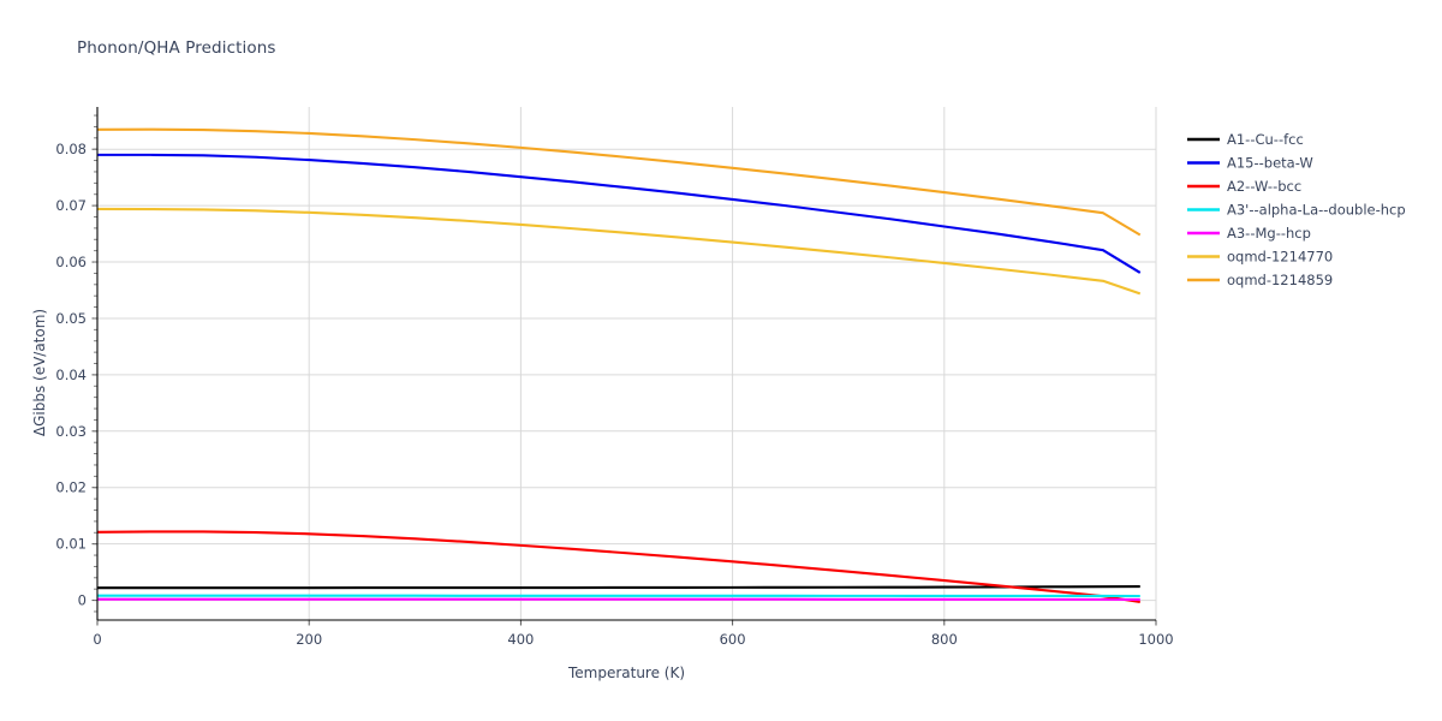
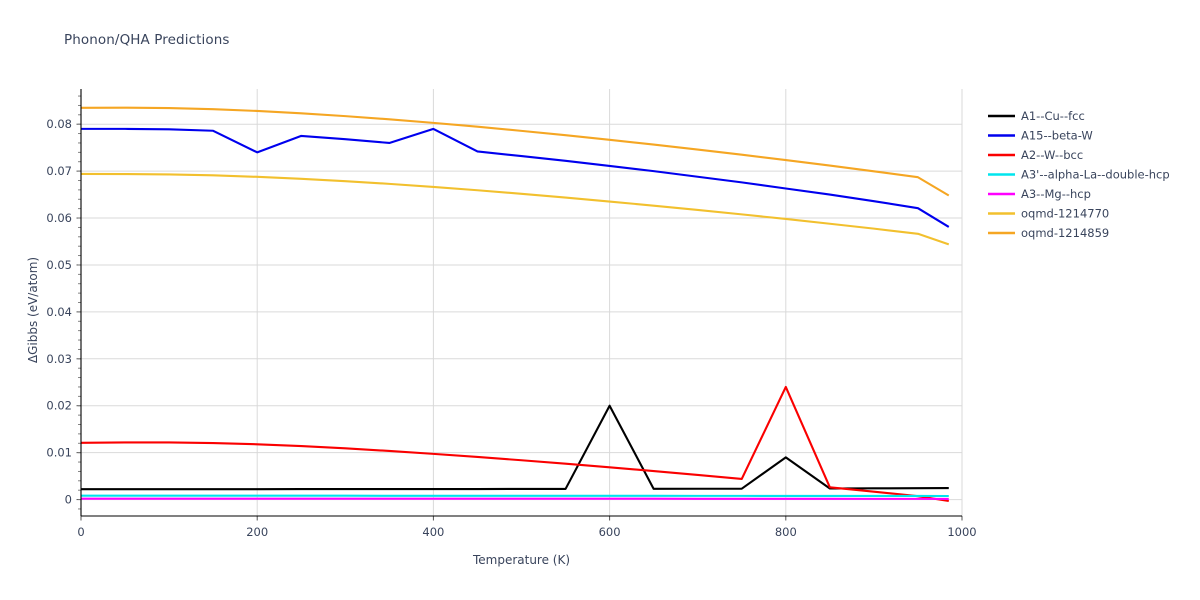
A15--beta-W/200: 0.078 -> 0.074
A15--beta-W/400: 0.075 -> 0.079
A1--Cu--fcc/600: 0.002 -> 0.020
A1--Cu--fcc/800: 0.002 -> 0.009
A2--W--bcc/800: 0.004 -> 0.024
